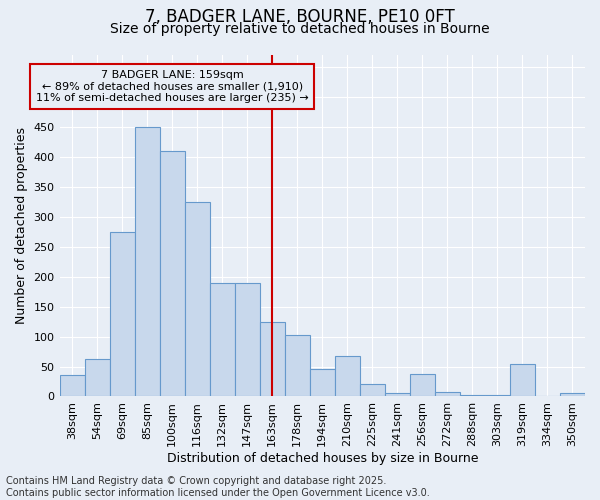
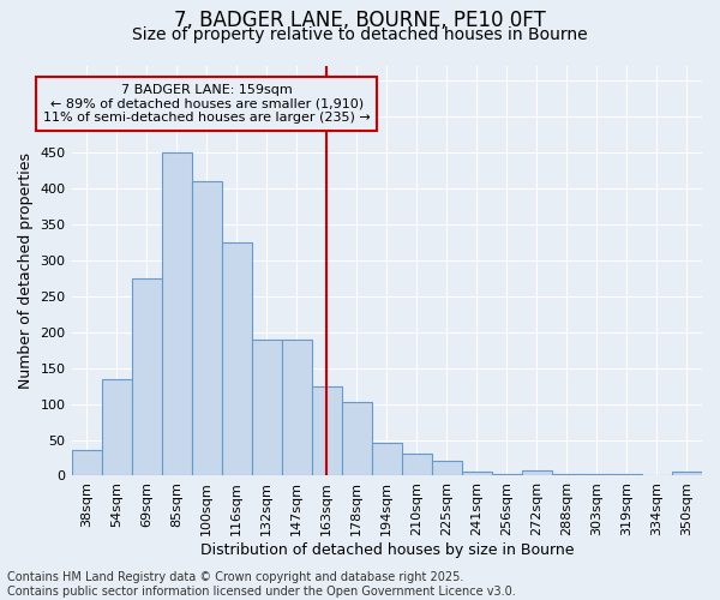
54sqm: 62 -> 135
210sqm: 68 -> 30
256sqm: 38 -> 2
319sqm: 54 -> 2
